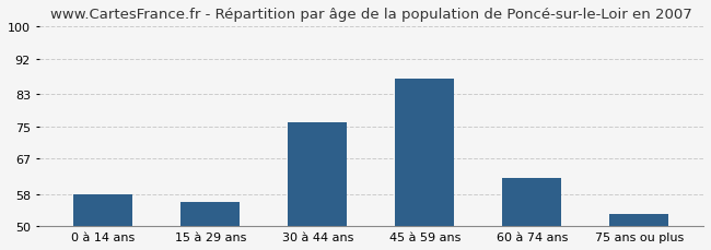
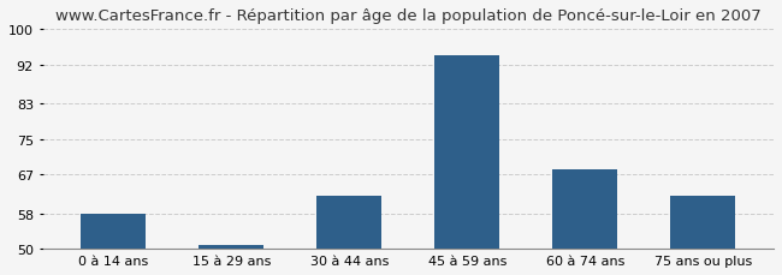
15 à 29 ans: 56 -> 51
30 à 44 ans: 76 -> 62
45 à 59 ans: 87 -> 94
60 à 74 ans: 62 -> 68
75 ans ou plus: 53 -> 62
